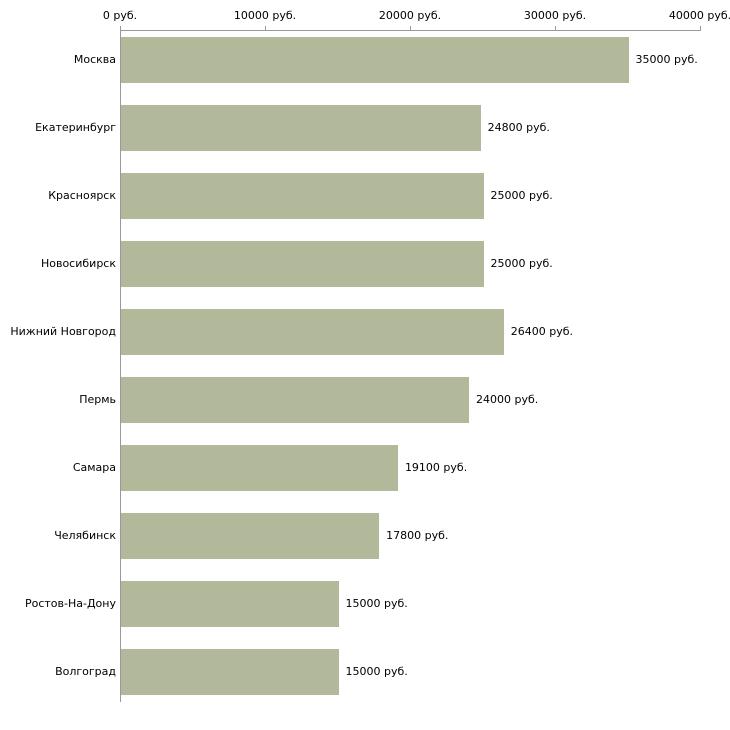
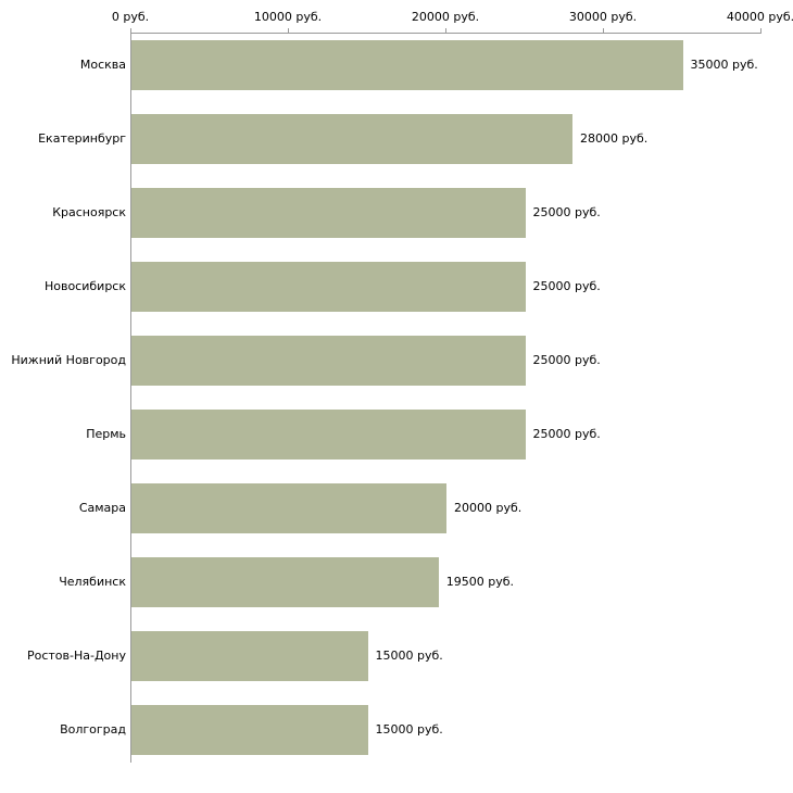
Екатеринбург: 24800 -> 28000
Нижний Новгород: 26400 -> 25000
Пермь: 24000 -> 25000
Самара: 19100 -> 20000
Челябинск: 17800 -> 19500
